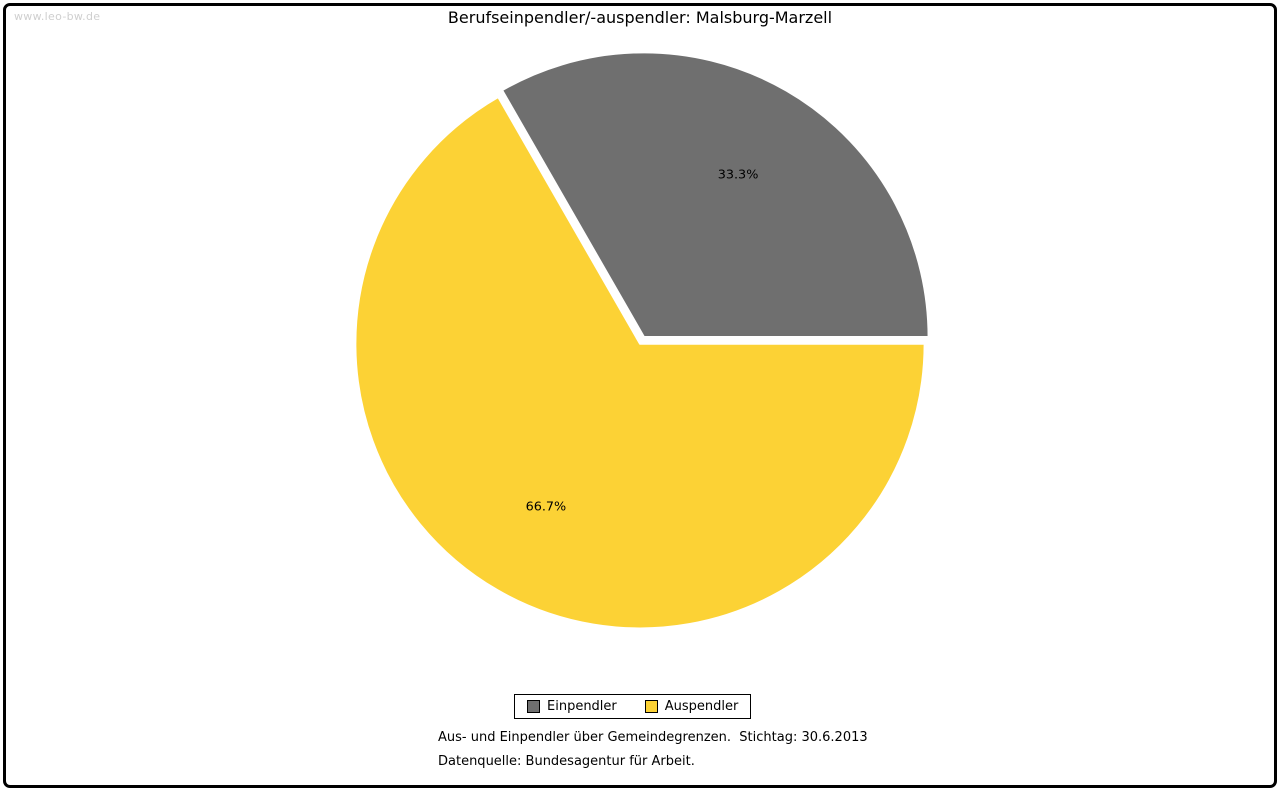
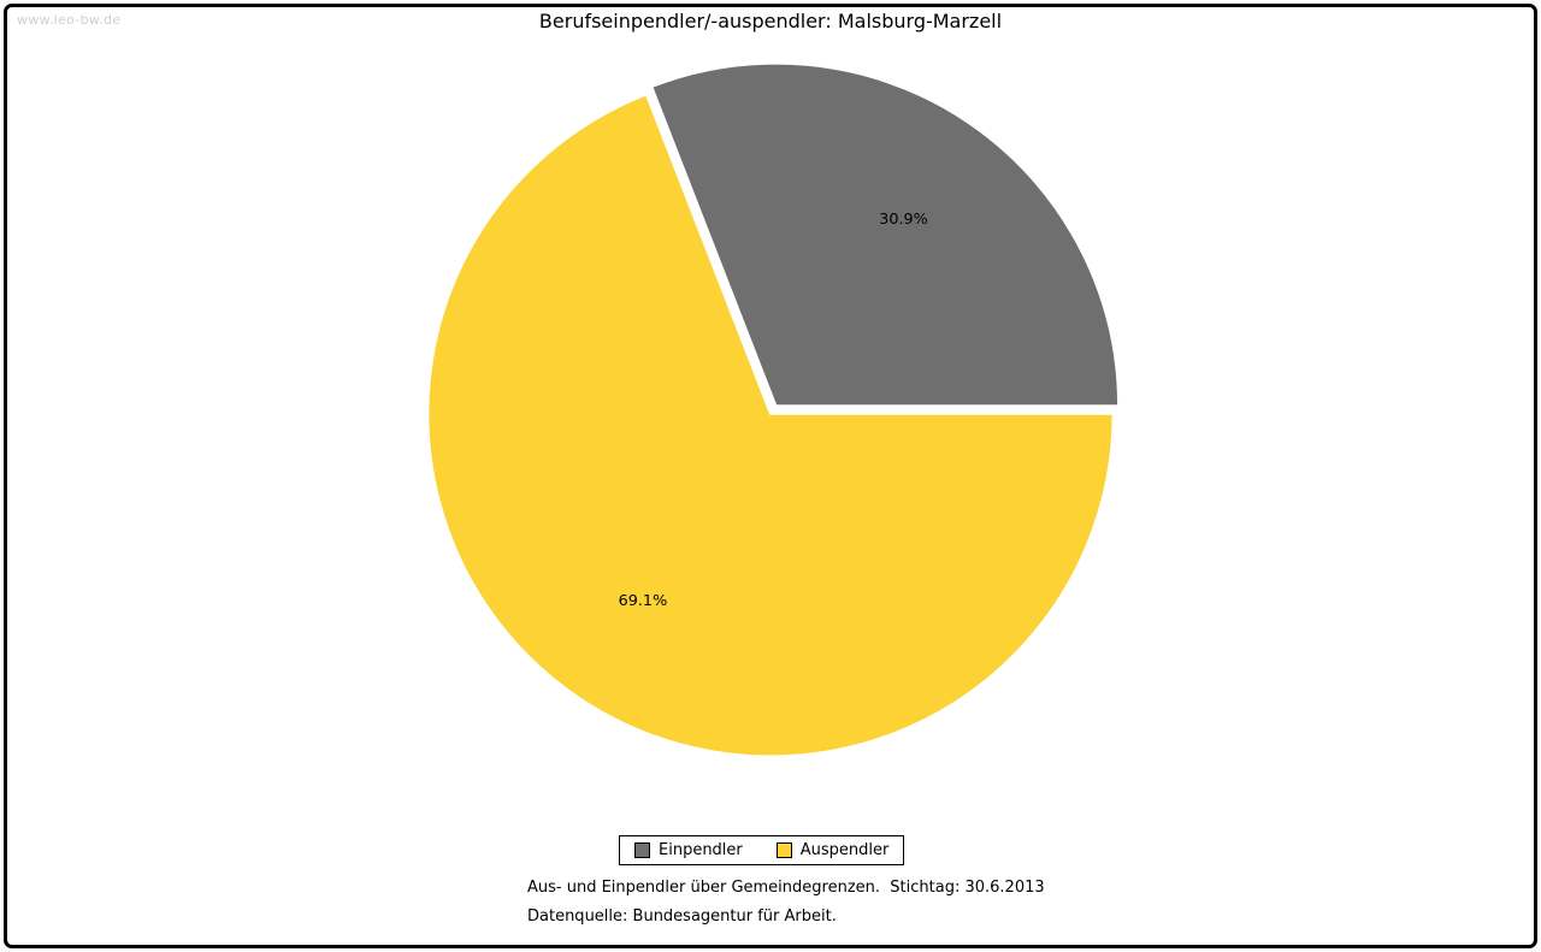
Einpendler: 33.3% -> 30.9%
Auspendler: 66.7% -> 69.1%
